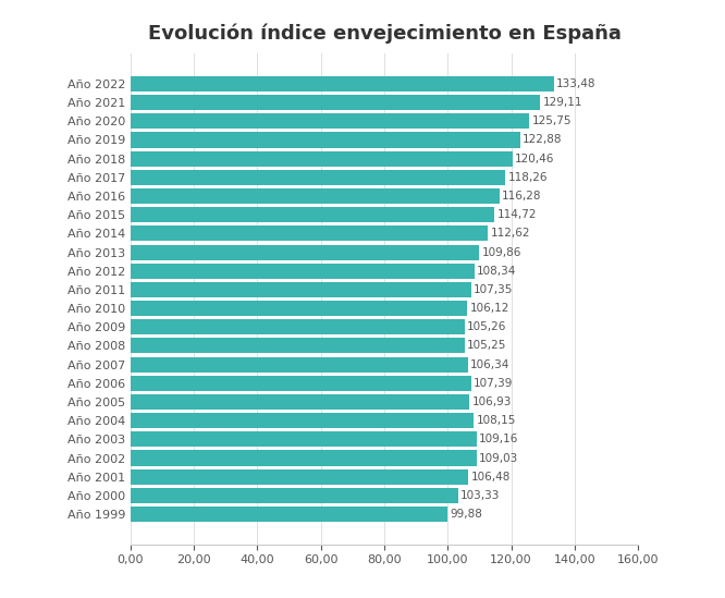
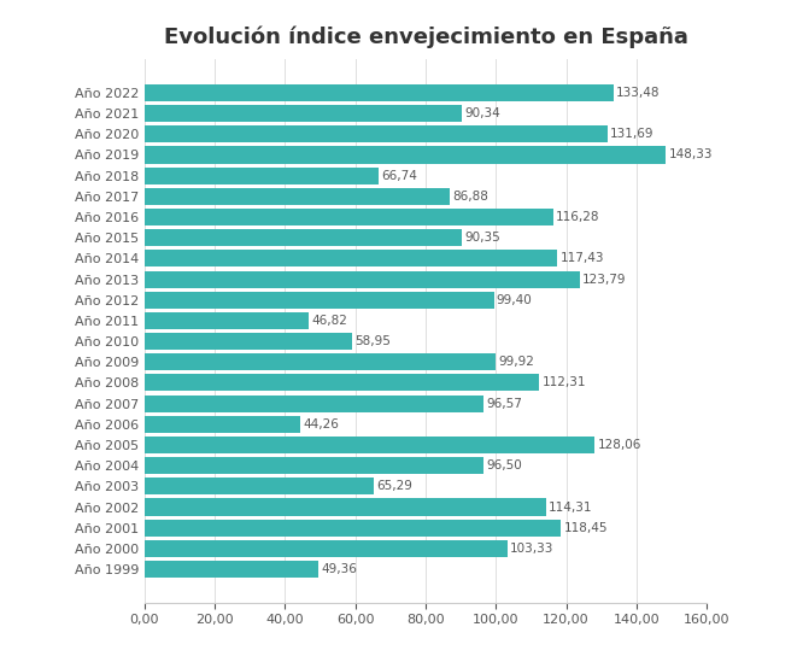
Año 2021: 129,11 -> 90,34
Año 2020: 125,75 -> 131,69
Año 2019: 122,88 -> 148,33
Año 2018: 120,46 -> 66,74
Año 2017: 118,26 -> 86,88
Año 2015: 114,72 -> 90,35
Año 2014: 112,62 -> 117,43
Año 2013: 109,86 -> 123,79
Año 2012: 108,34 -> 99,40
Año 2011: 107,35 -> 46,82
Año 2010: 106,12 -> 58,95
Año 2009: 105,26 -> 99,92
Año 2008: 105,25 -> 112,31
Año 2007: 106,34 -> 96,57
Año 2006: 107,39 -> 44,26
Año 2005: 106,93 -> 128,06
Año 2004: 108,15 -> 96,50
Año 2003: 109,16 -> 65,29
Año 2002: 109,03 -> 114,31
Año 2001: 106,48 -> 118,45
Año 1999: 99,88 -> 49,36
